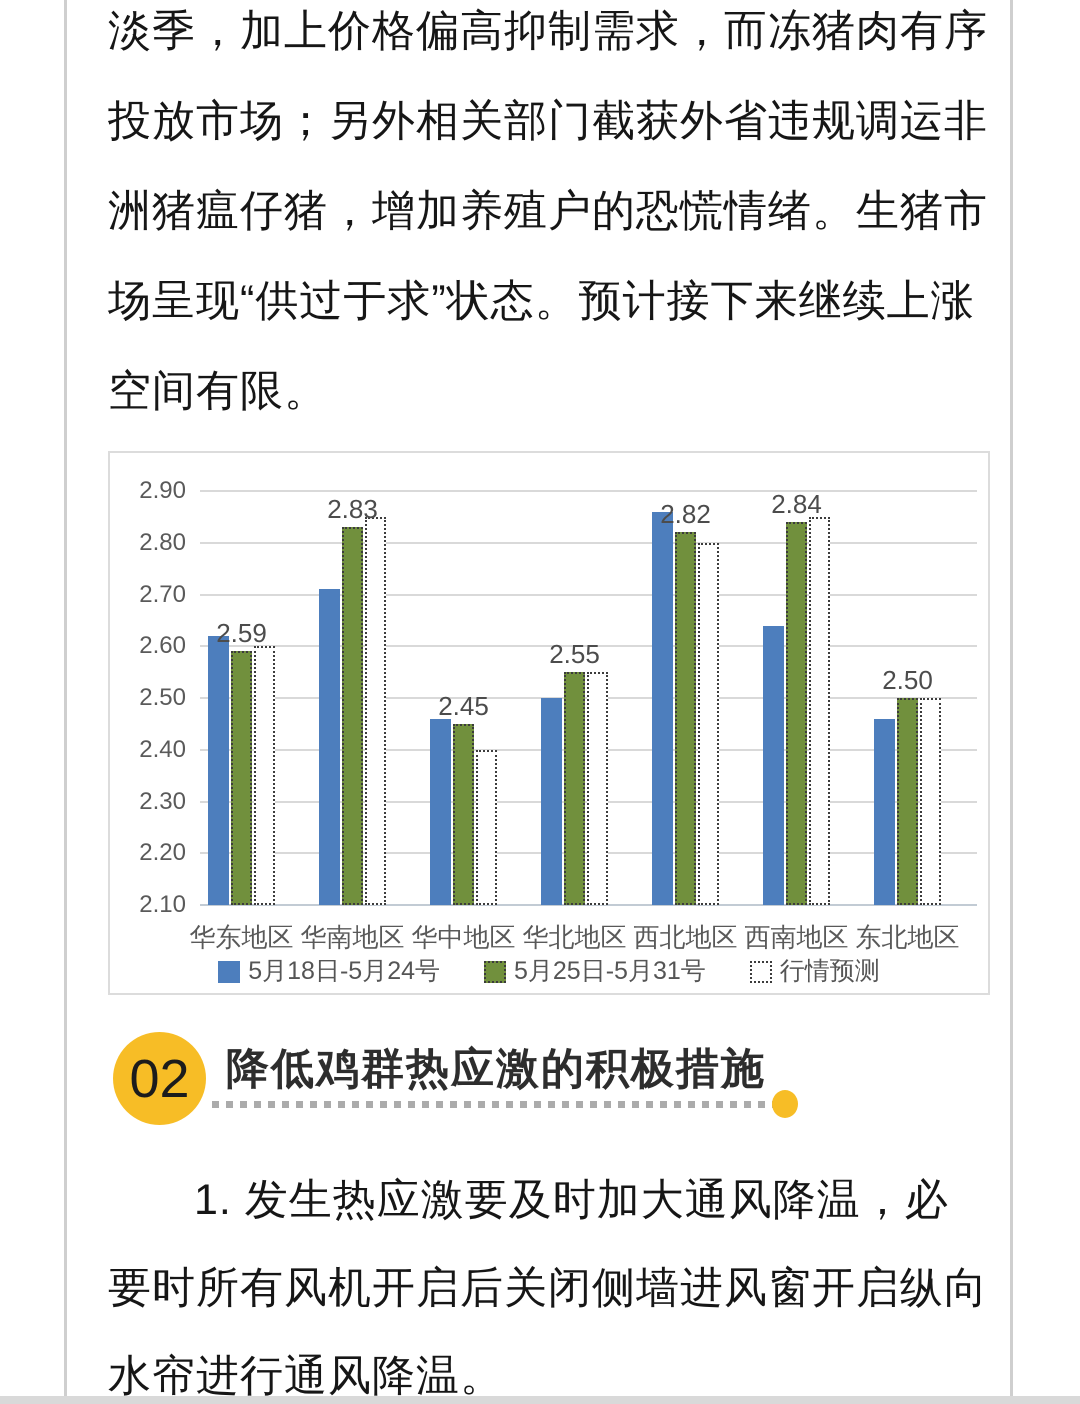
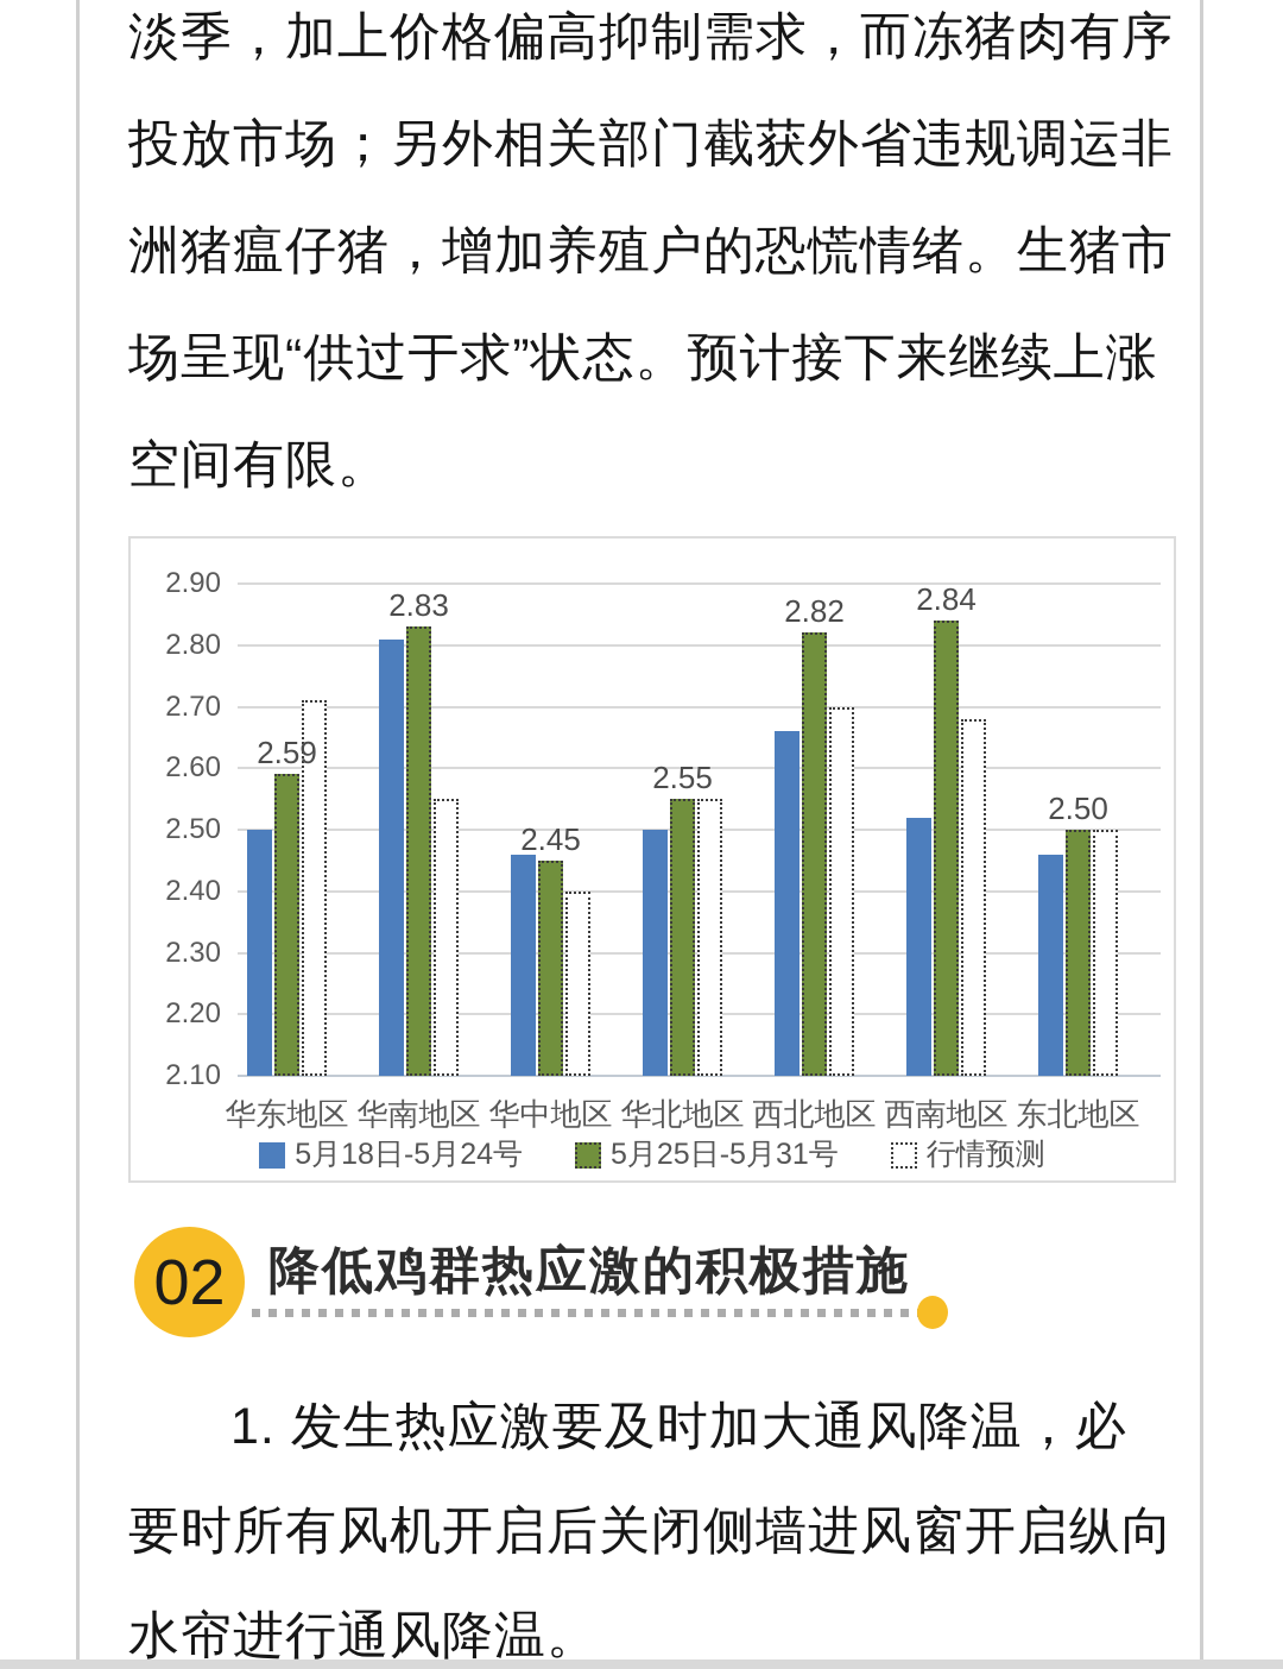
5月18日-5月24号/华东地区: 2.62 -> 2.50
行情预测/华东地区: 2.60 -> 2.71
5月18日-5月24号/华南地区: 2.71 -> 2.81
行情预测/华南地区: 2.85 -> 2.55
5月18日-5月24号/西北地区: 2.86 -> 2.66
行情预测/西北地区: 2.80 -> 2.70
5月18日-5月24号/西南地区: 2.64 -> 2.52
行情预测/西南地区: 2.85 -> 2.68
